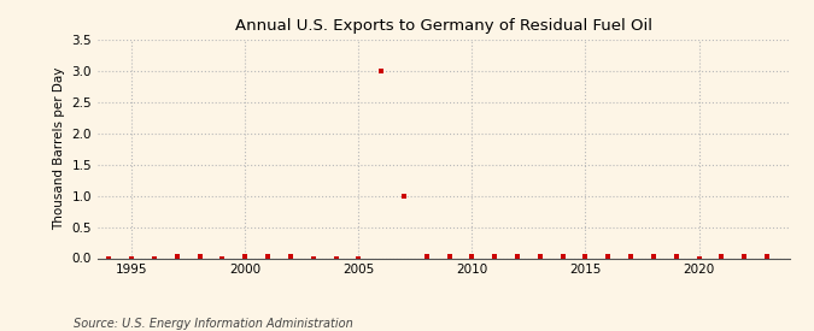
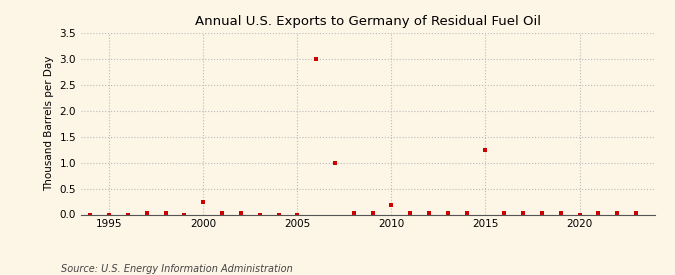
2000: 0.02 -> 0.24
2010: 0.02 -> 0.18
2015: 0.02 -> 1.24
